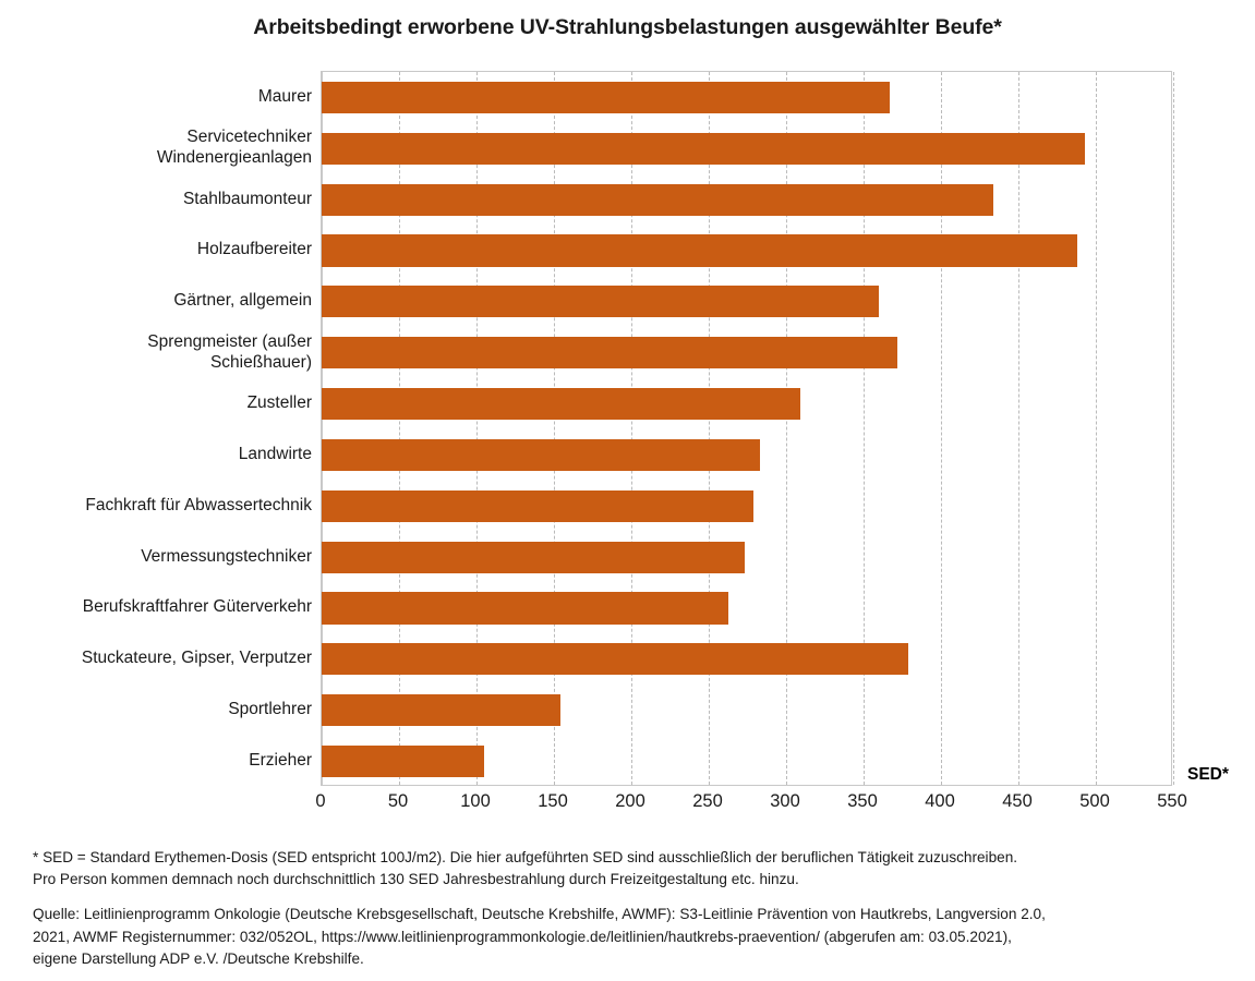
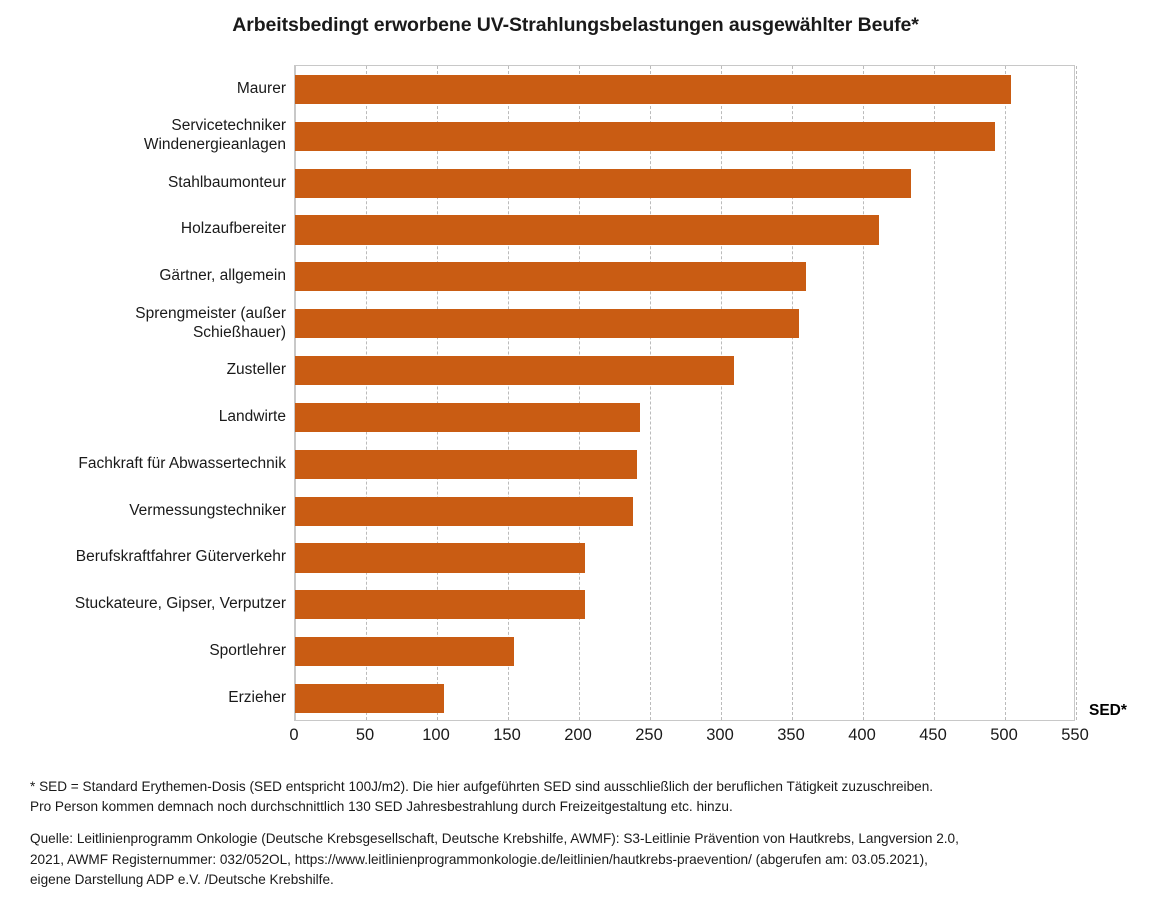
Maurer: 367 -> 504
Holzaufbereiter: 488 -> 411
Sprengmeister (außer Schießhauer): 372 -> 355
Landwirte: 283 -> 243
Fachkraft für Abwassertechnik: 279 -> 241
Vermessungstechniker: 273 -> 238
Berufskraftfahrer Güterverkehr: 263 -> 204
Stuckateure, Gipser, Verputzer: 379 -> 204
